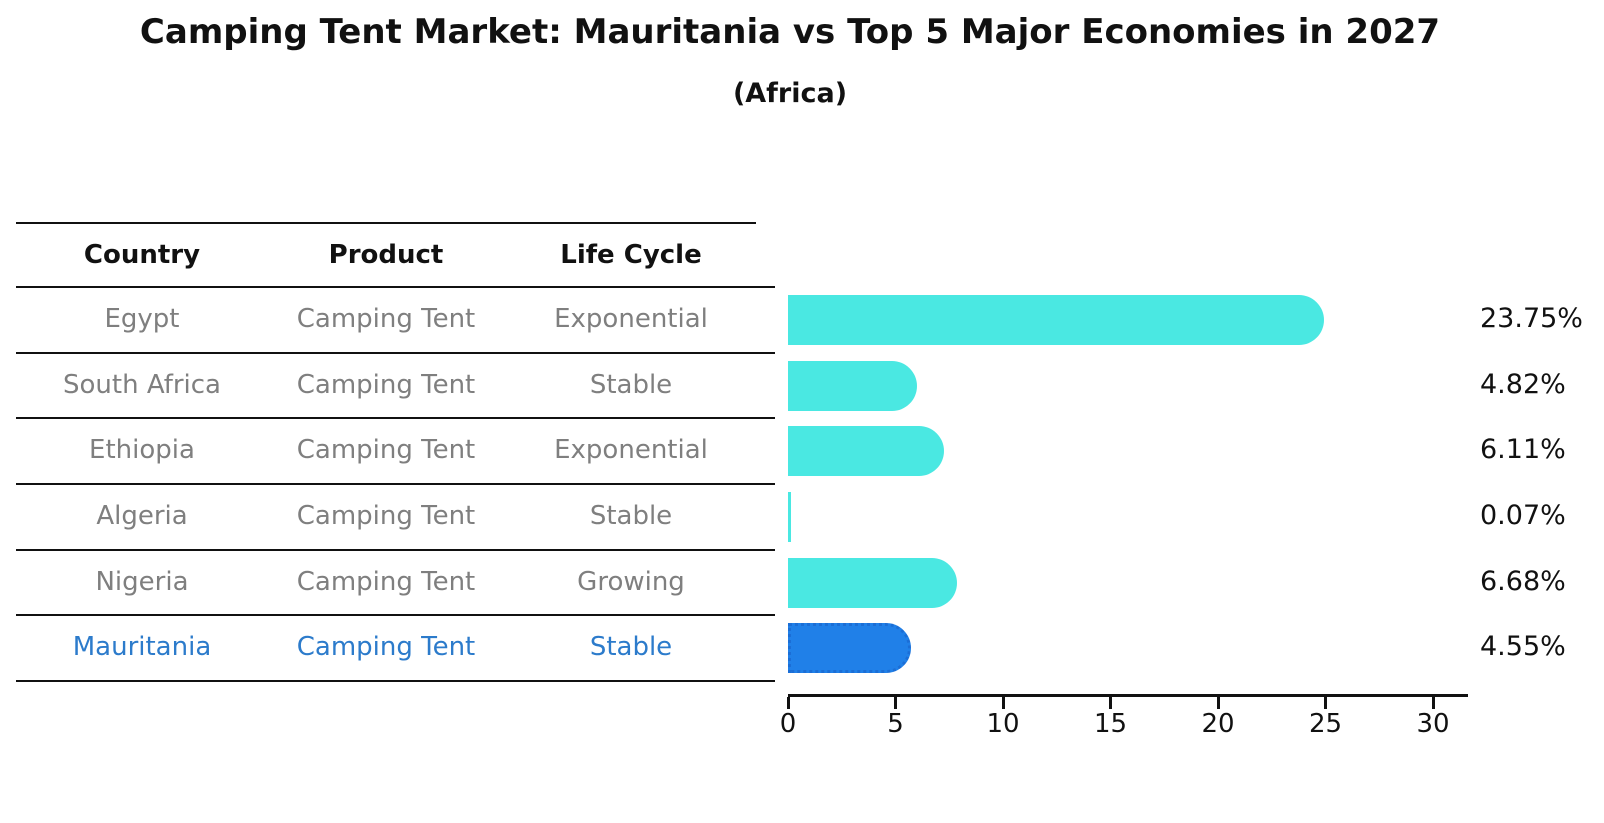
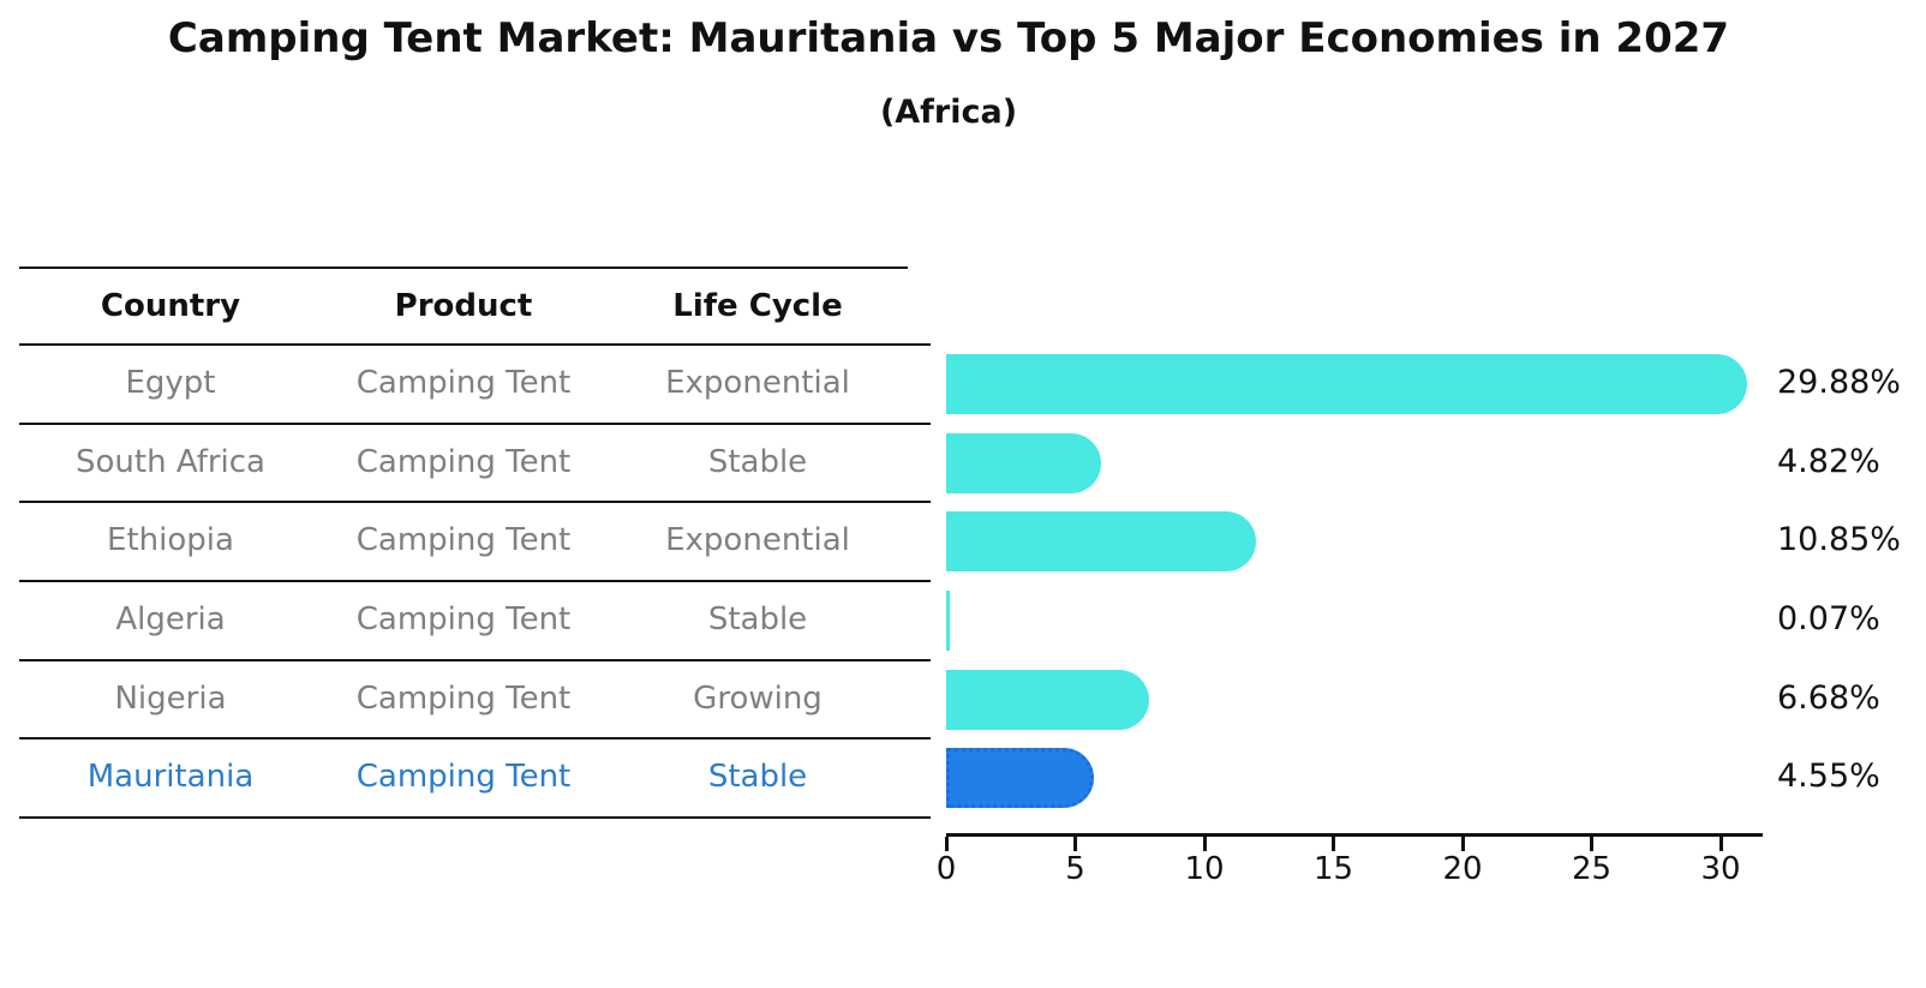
Egypt: 23.75% -> 29.88%
Ethiopia: 6.11% -> 10.85%
